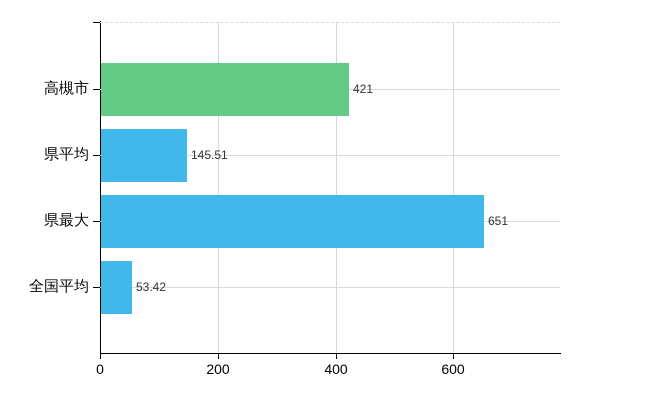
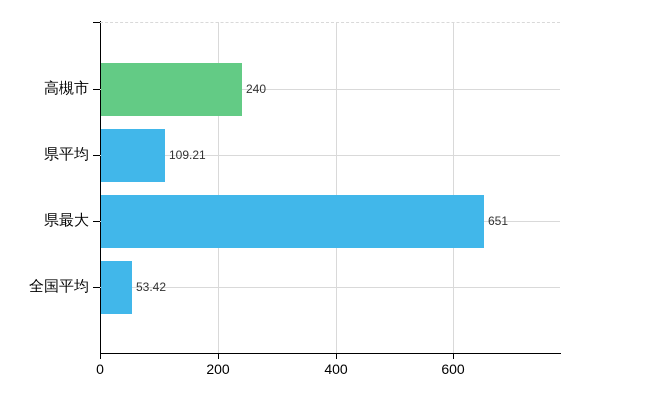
高槻市: 421 -> 240
県平均: 145.51 -> 109.21
